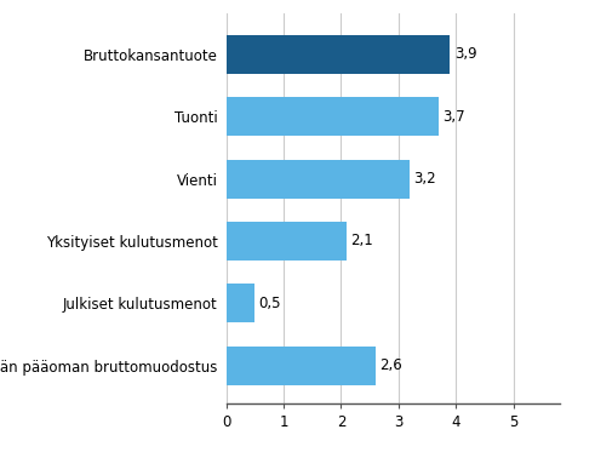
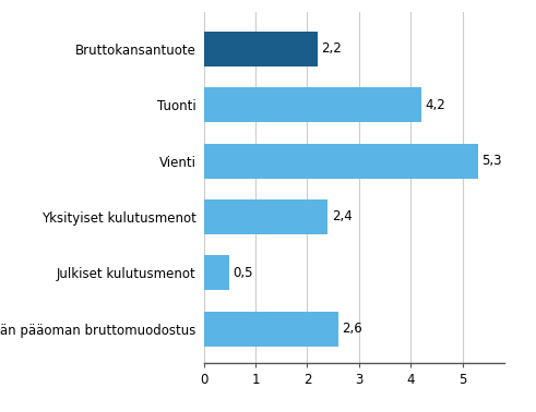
Bruttokansantuote: 3,9 -> 2,2
Tuonti: 3,7 -> 4,2
Vienti: 3,2 -> 5,3
Yksityiset kulutusmenot: 2,1 -> 2,4
